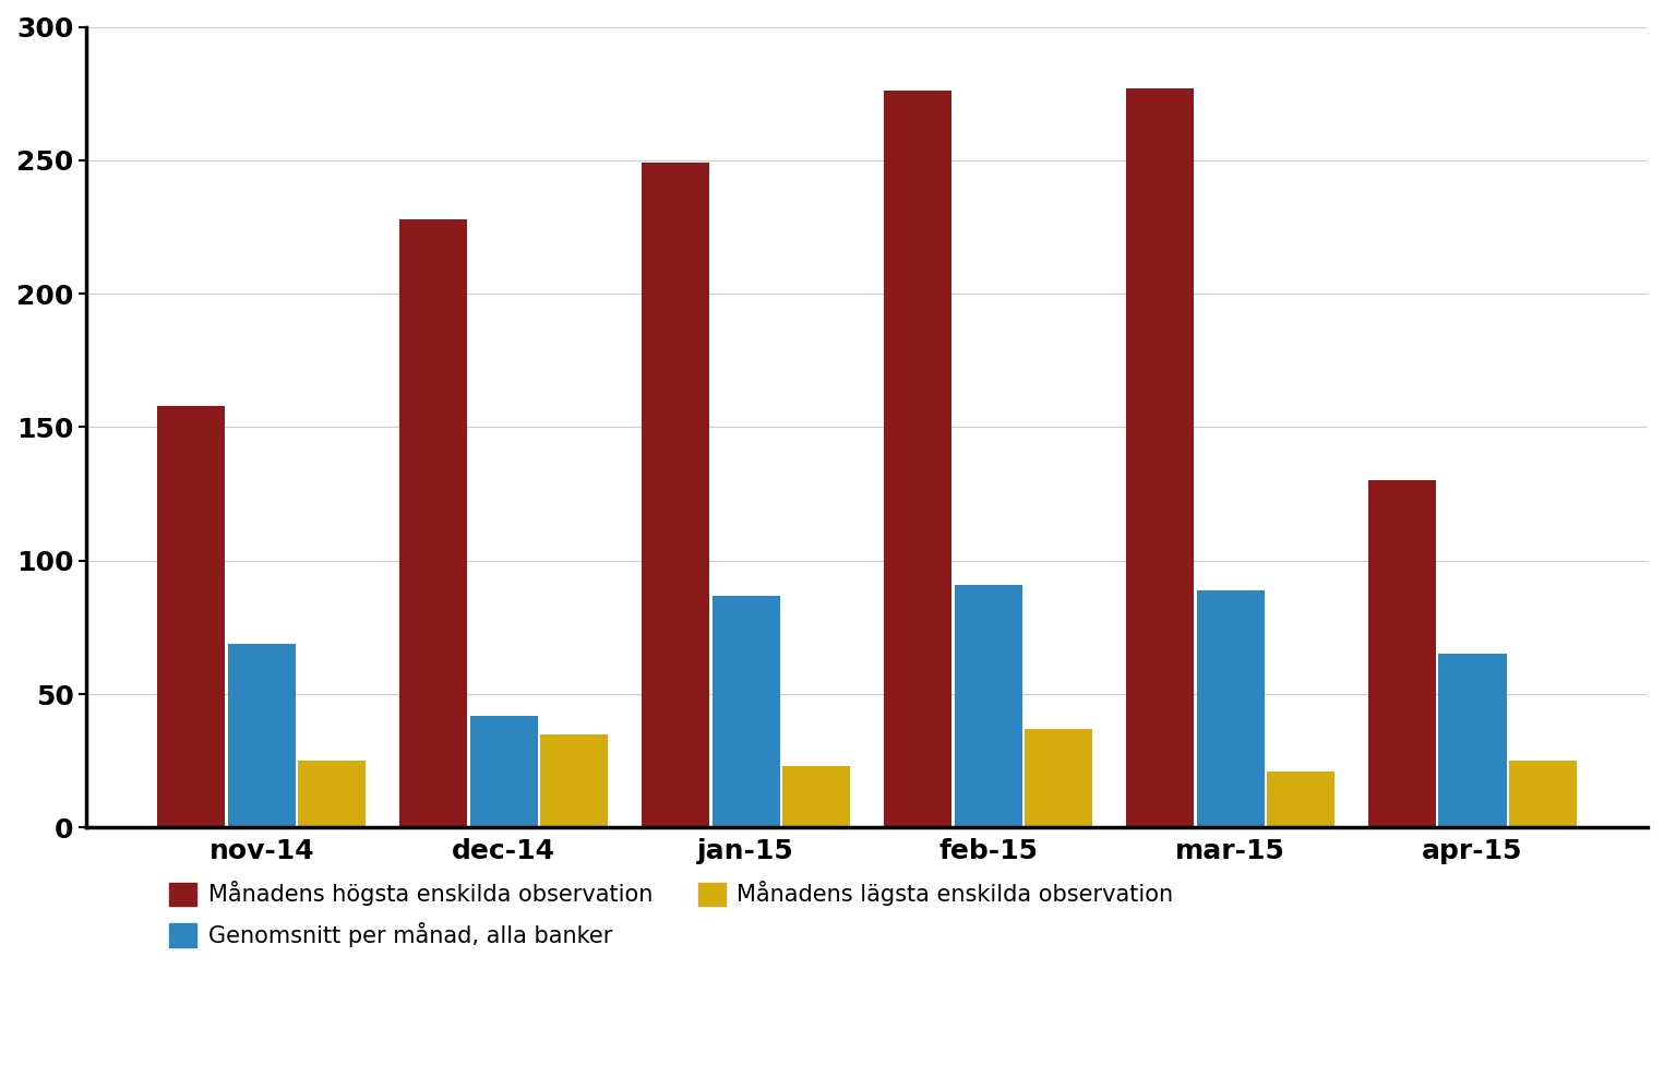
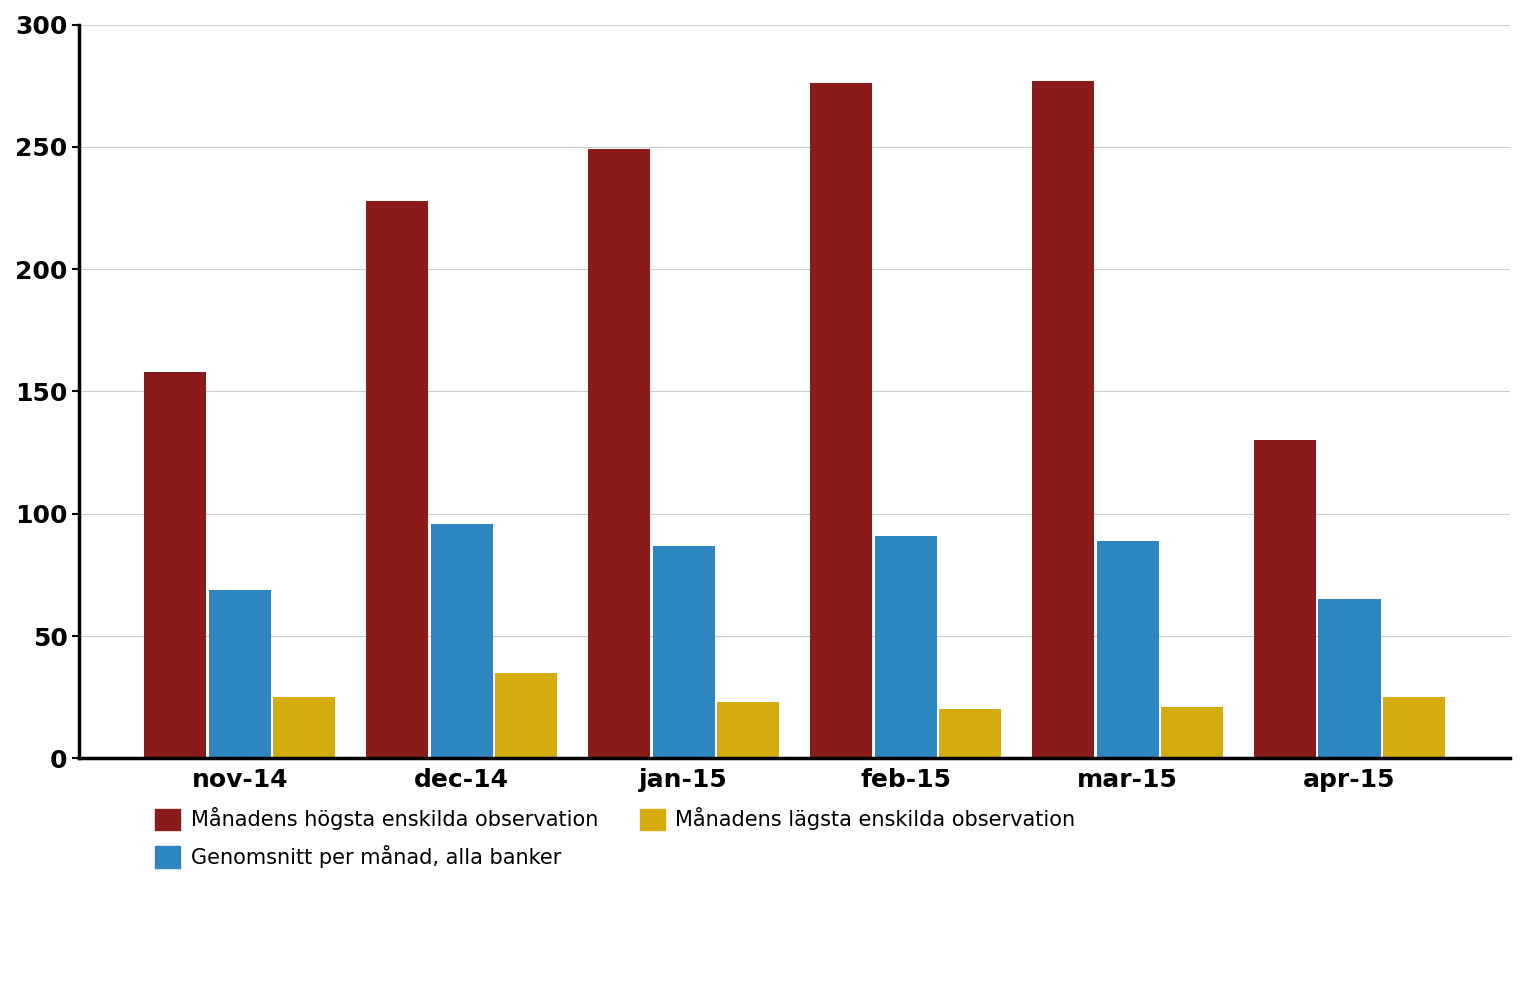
Genomsnitt per månad, alla banker/dec-14: 42 -> 96
Månadens lägsta enskilda observation/feb-15: 37 -> 20
